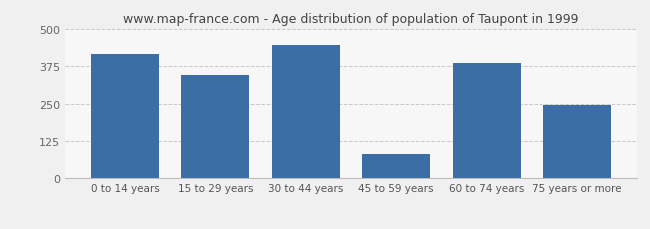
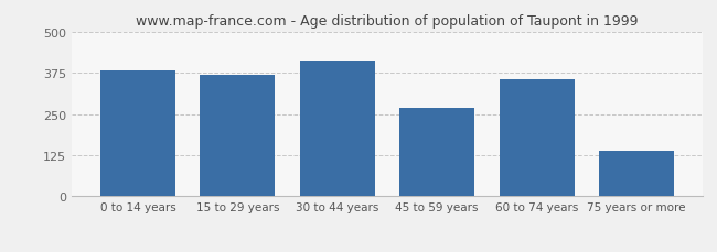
0 to 14 years: 415 -> 383
15 to 29 years: 345 -> 370
30 to 44 years: 445 -> 413
45 to 59 years: 80 -> 270
60 to 74 years: 385 -> 355
75 years or more: 245 -> 140
